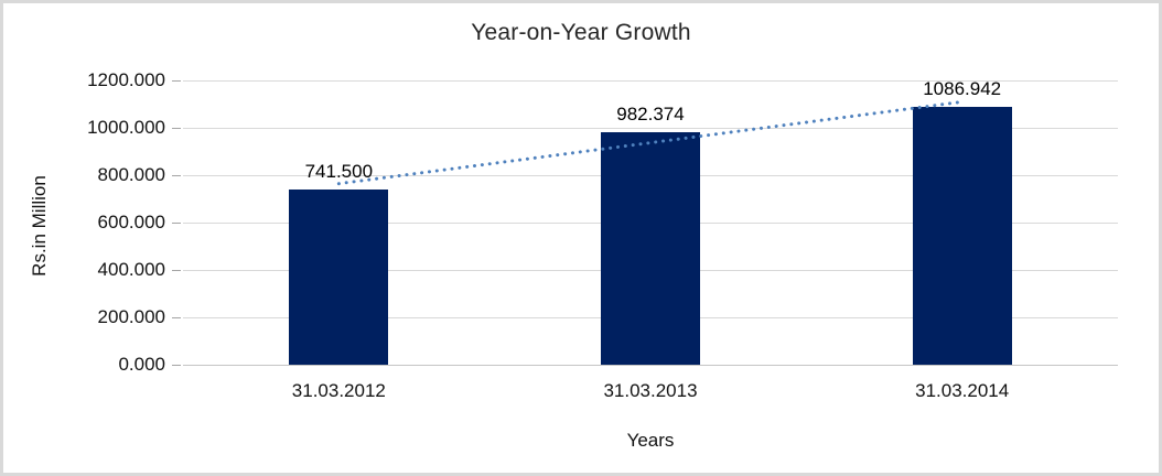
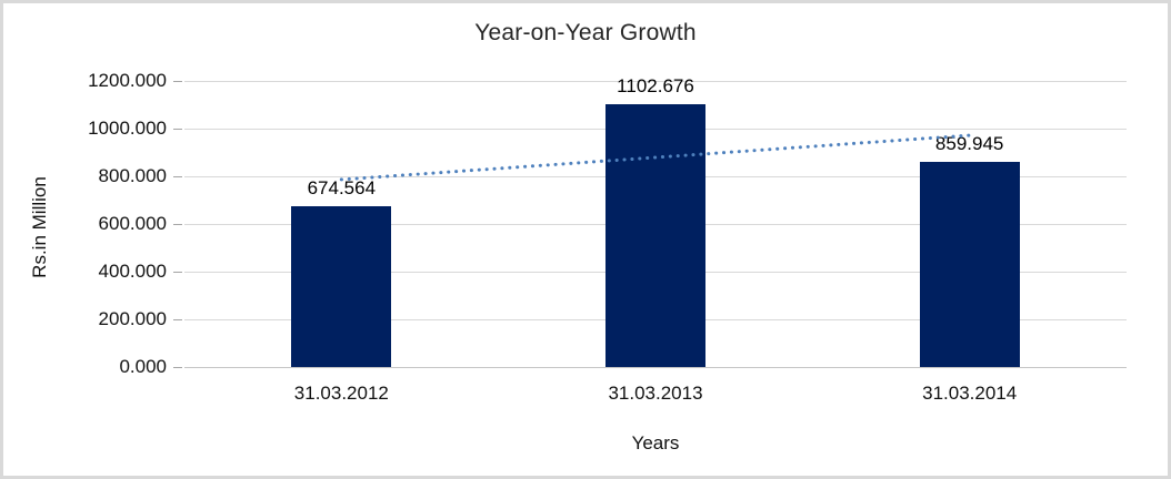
31.03.2012: 741.500 -> 674.564
31.03.2013: 982.374 -> 1102.676
31.03.2014: 1086.942 -> 859.945
